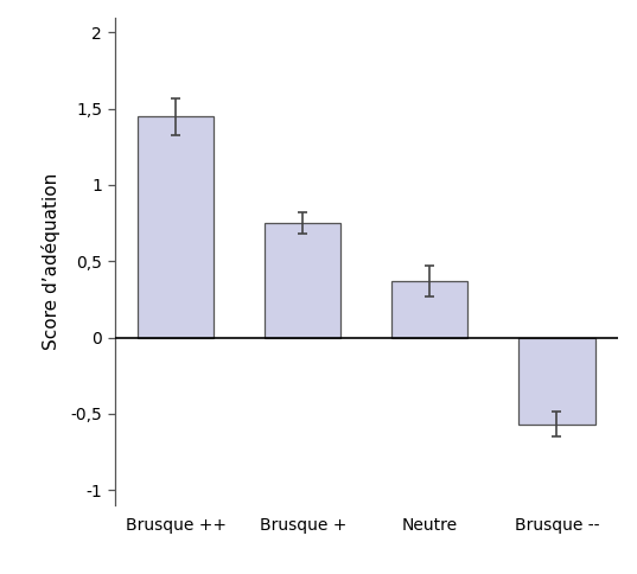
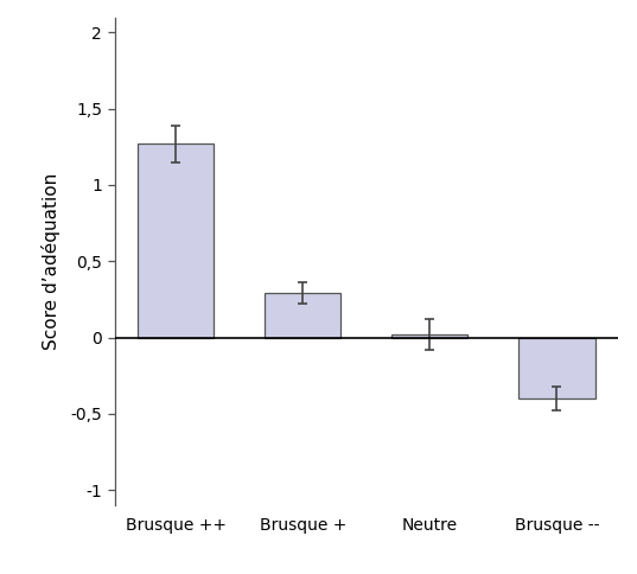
Brusque ++: 1,45 -> 1,27
Brusque +: 0,75 -> 0,29
Neutre: 0,37 -> 0,02
Brusque --: -0,57 -> -0,40
